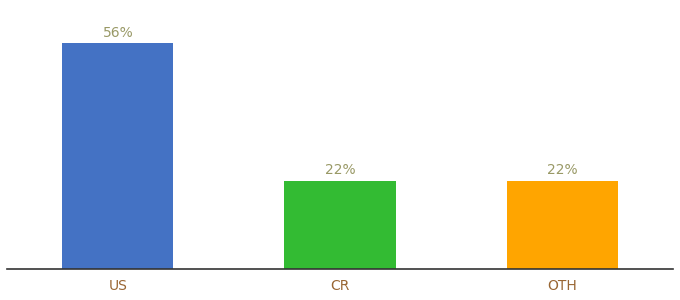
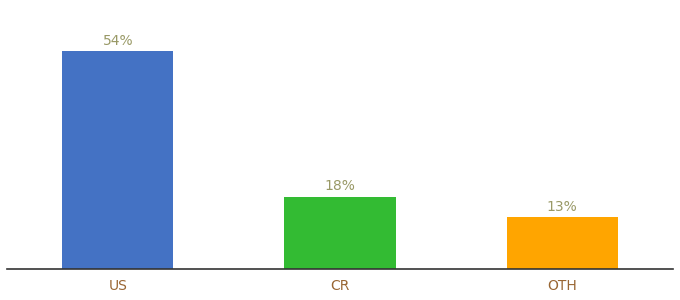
US: 56% -> 54%
CR: 22% -> 18%
OTH: 22% -> 13%
